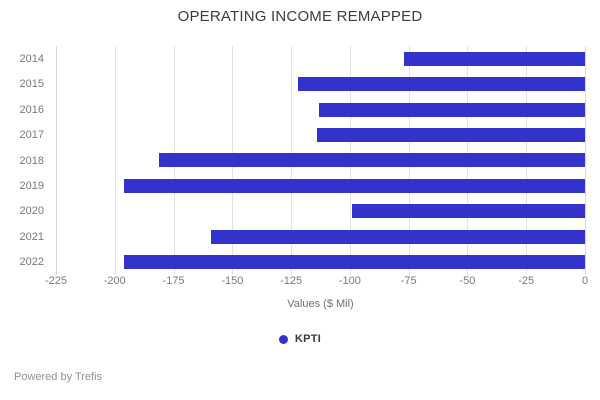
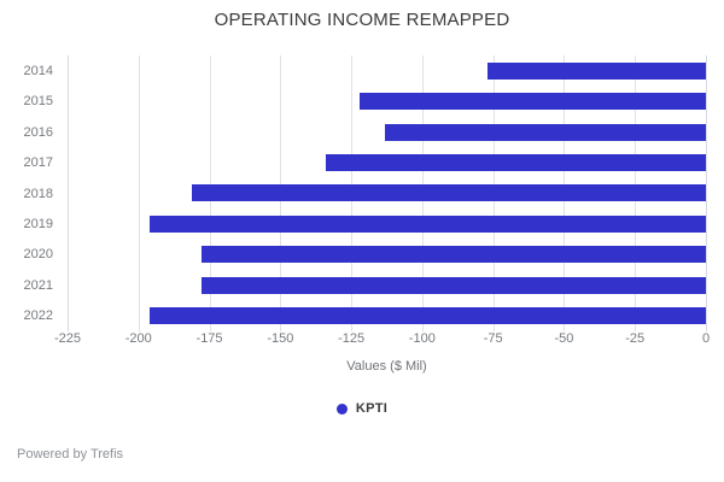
2017: -114 -> -134
2020: -99 -> -178
2021: -159 -> -178
